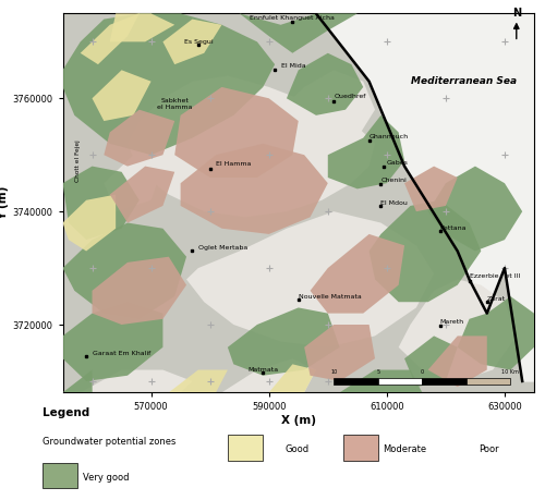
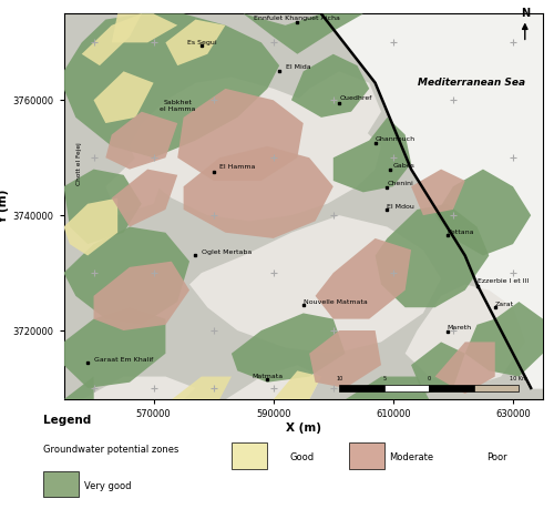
630000: 3730000 -> 3716000
